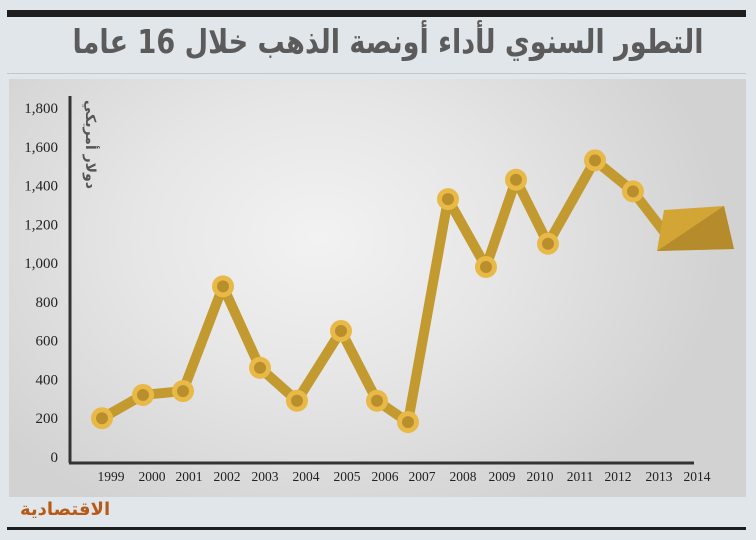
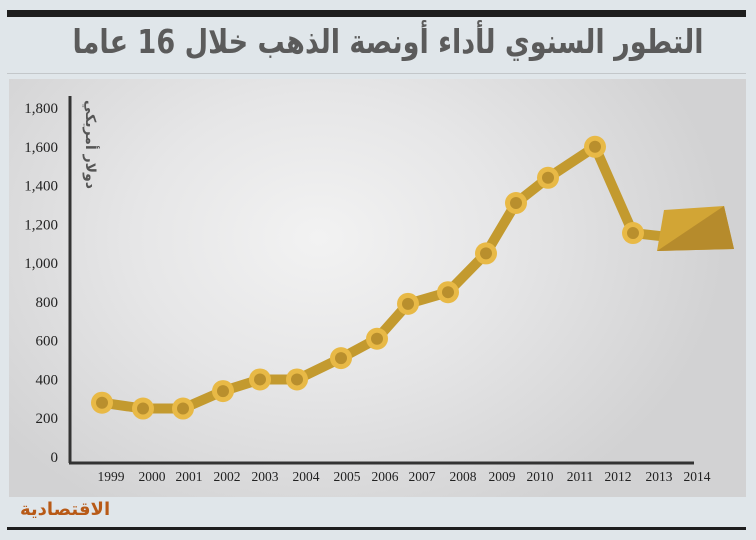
1999: 200 -> 280
2000: 320 -> 250
2001: 340 -> 250
2002: 880 -> 340
2003: 460 -> 400
2004: 290 -> 400
2005: 650 -> 510
2006: 290 -> 610
2007: 180 -> 790
2008: 1330 -> 850
2009: 980 -> 1050
2010: 1430 -> 1310
2011: 1100 -> 1440
2012: 1530 -> 1600
2013: 1370 -> 1160
